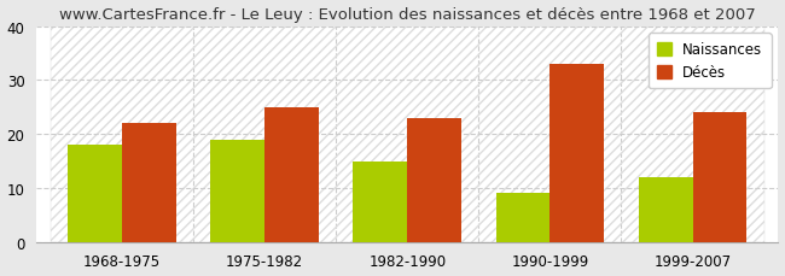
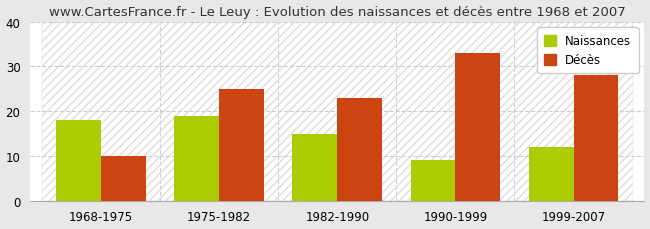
Décès/1968-1975: 22 -> 10
Décès/1999-2007: 24 -> 28
